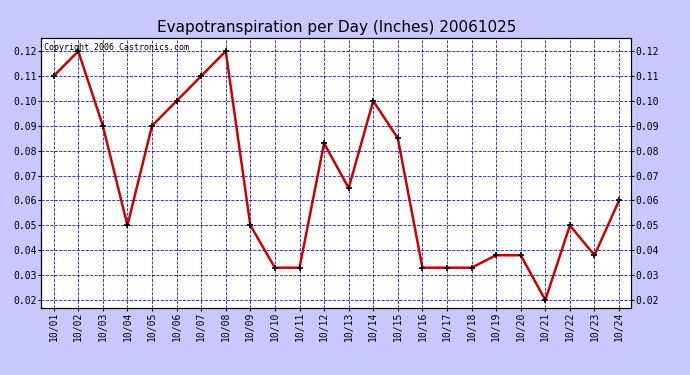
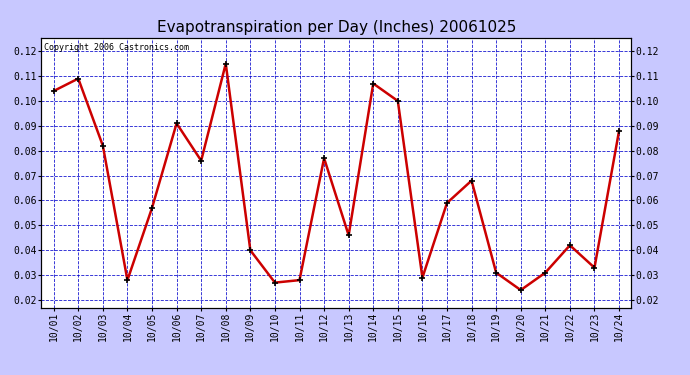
10/01: 0.110 -> 0.104
10/02: 0.120 -> 0.109
10/03: 0.090 -> 0.082
10/04: 0.050 -> 0.028
10/05: 0.090 -> 0.057
10/06: 0.100 -> 0.091
10/07: 0.110 -> 0.076
10/08: 0.120 -> 0.115
10/09: 0.050 -> 0.040
10/10: 0.033 -> 0.027
10/11: 0.033 -> 0.028
10/12: 0.083 -> 0.077
10/13: 0.065 -> 0.046
10/14: 0.100 -> 0.107
10/15: 0.085 -> 0.100
10/16: 0.033 -> 0.029
10/17: 0.033 -> 0.059
10/18: 0.033 -> 0.068
10/19: 0.038 -> 0.031
10/20: 0.038 -> 0.024
10/21: 0.020 -> 0.031
10/22: 0.050 -> 0.042
10/23: 0.038 -> 0.033
10/24: 0.060 -> 0.088
